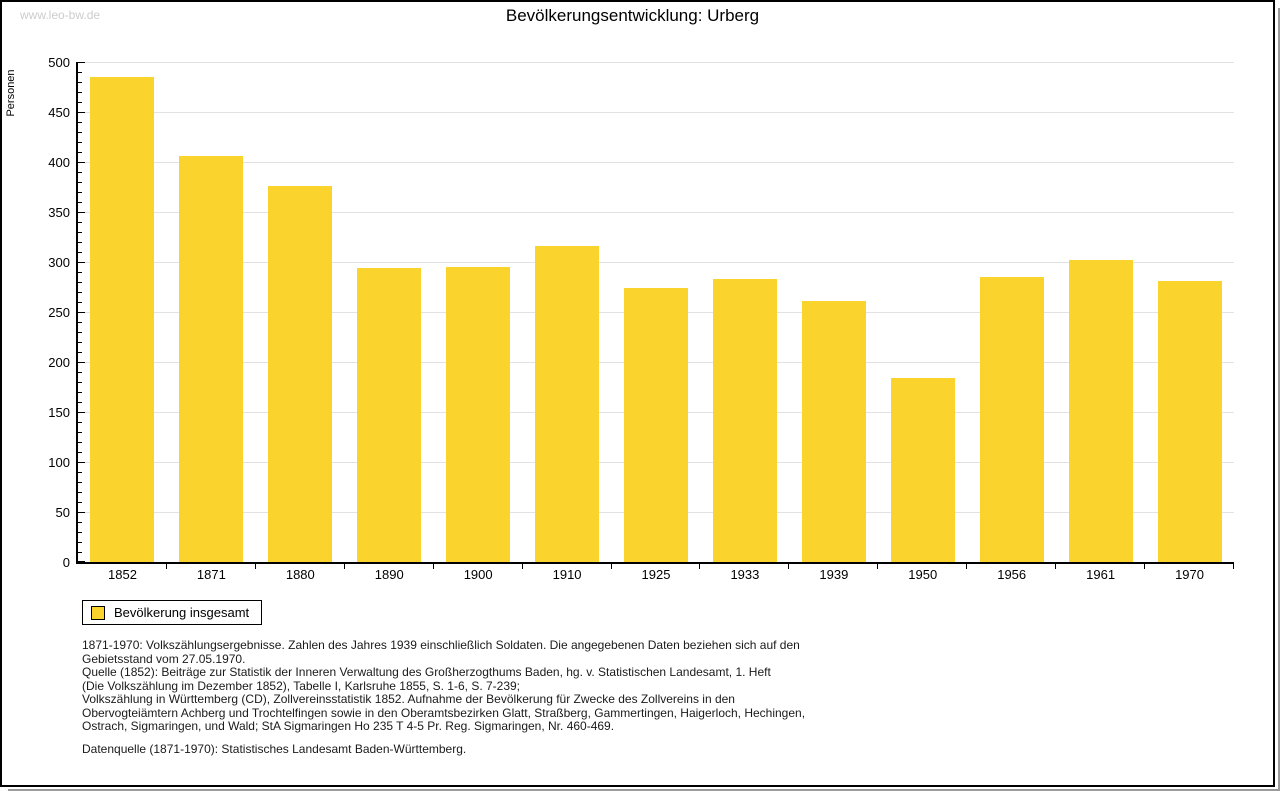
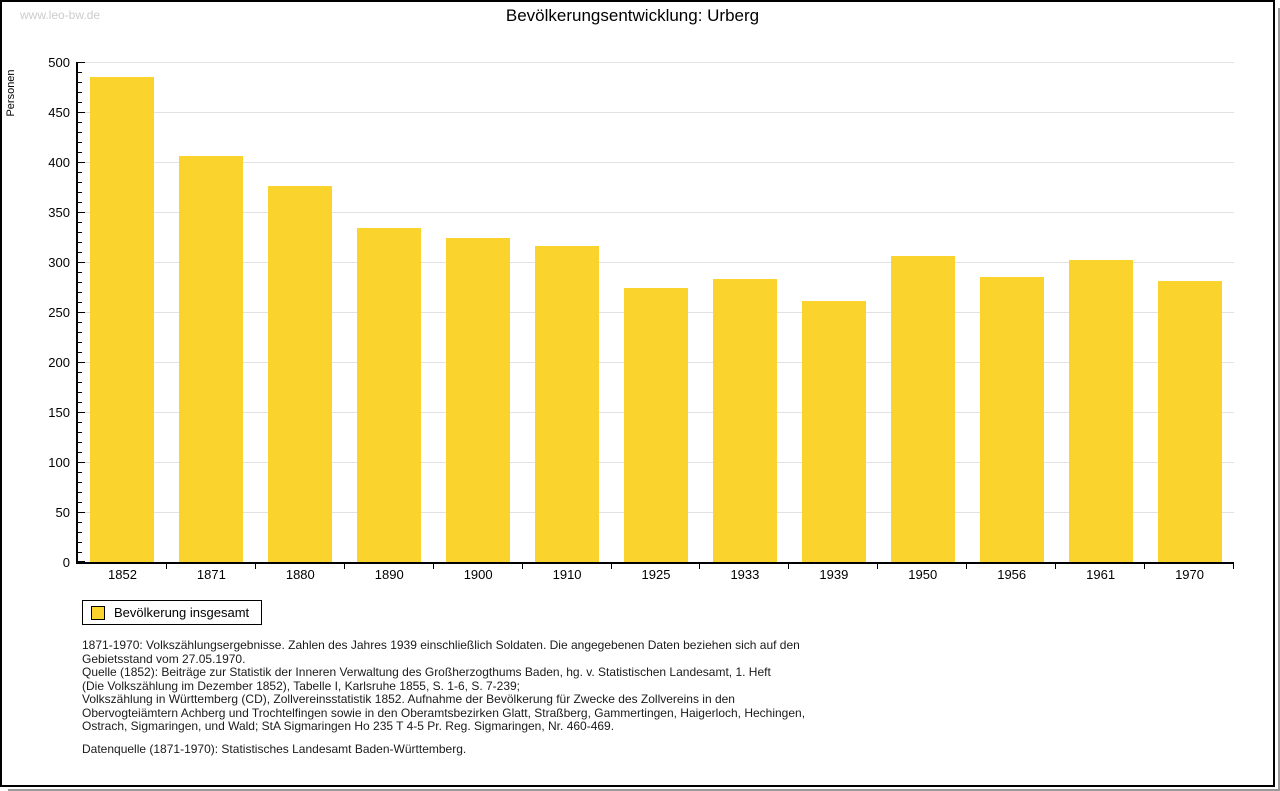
1890: 294 -> 334
1900: 295 -> 324
1950: 184 -> 306
